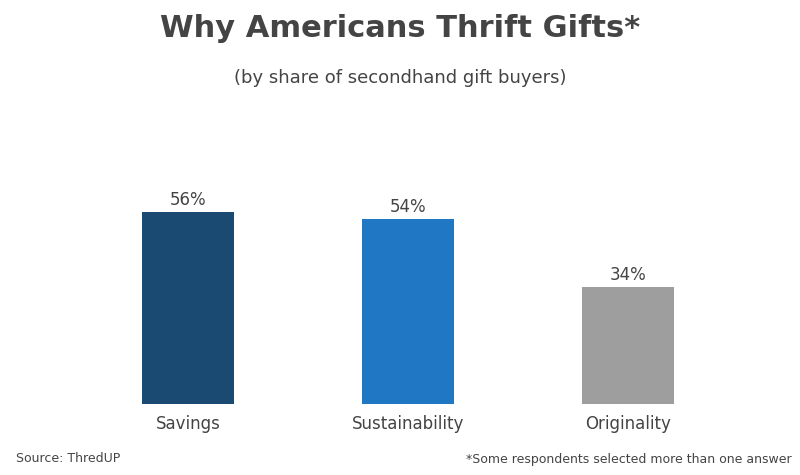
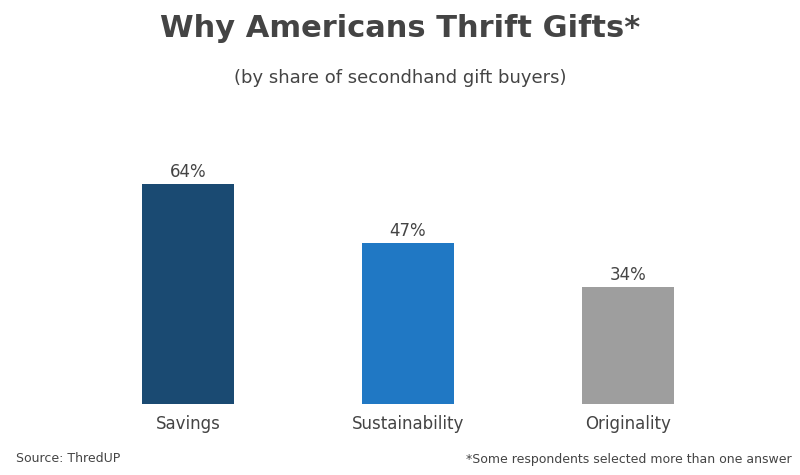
Savings: 56% -> 64%
Sustainability: 54% -> 47%
